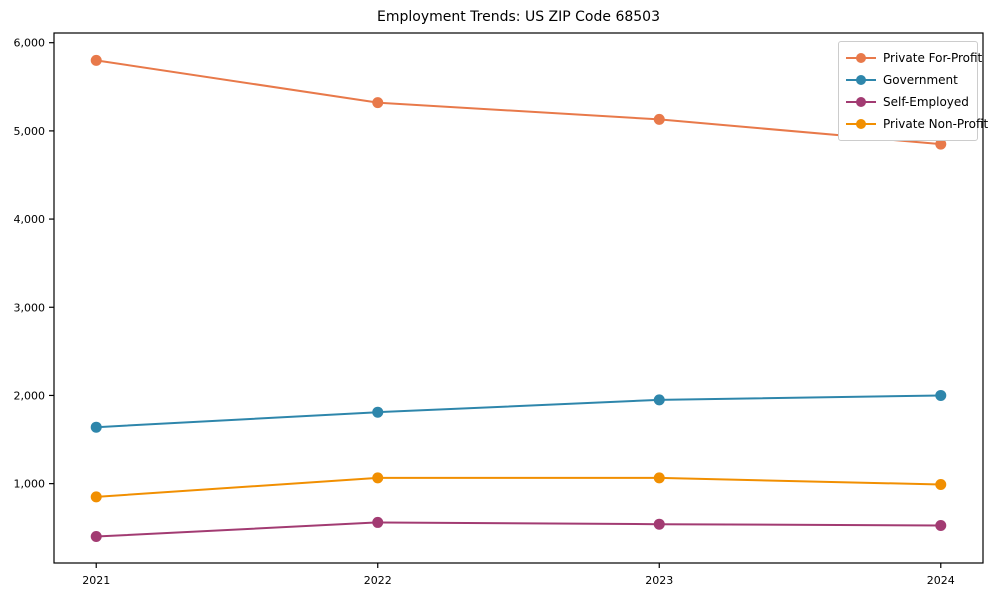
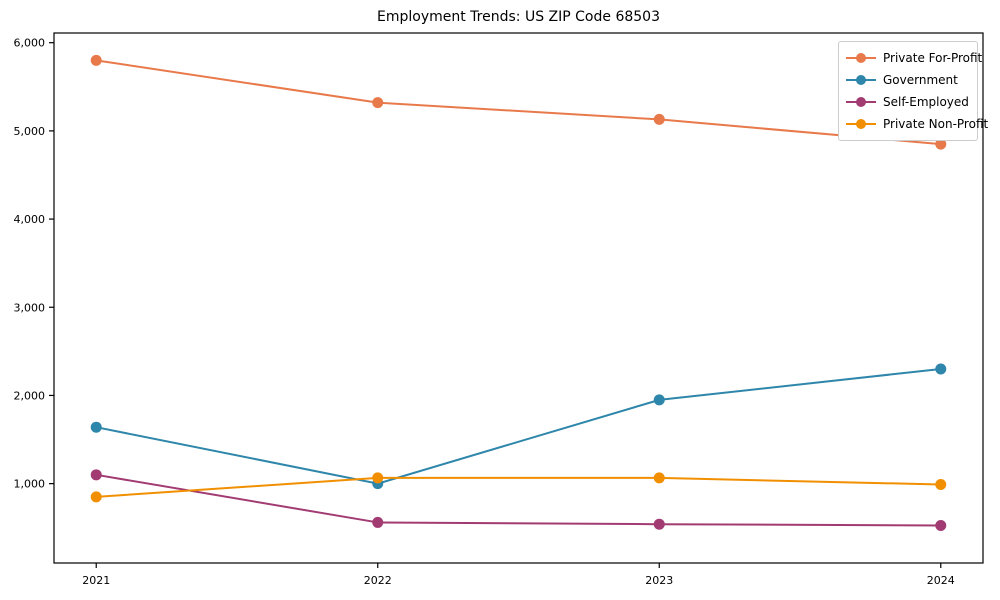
Self-Employed/2021: 400 -> 1100
Government/2022: 1800 -> 1000
Government/2024: 2000 -> 2300
